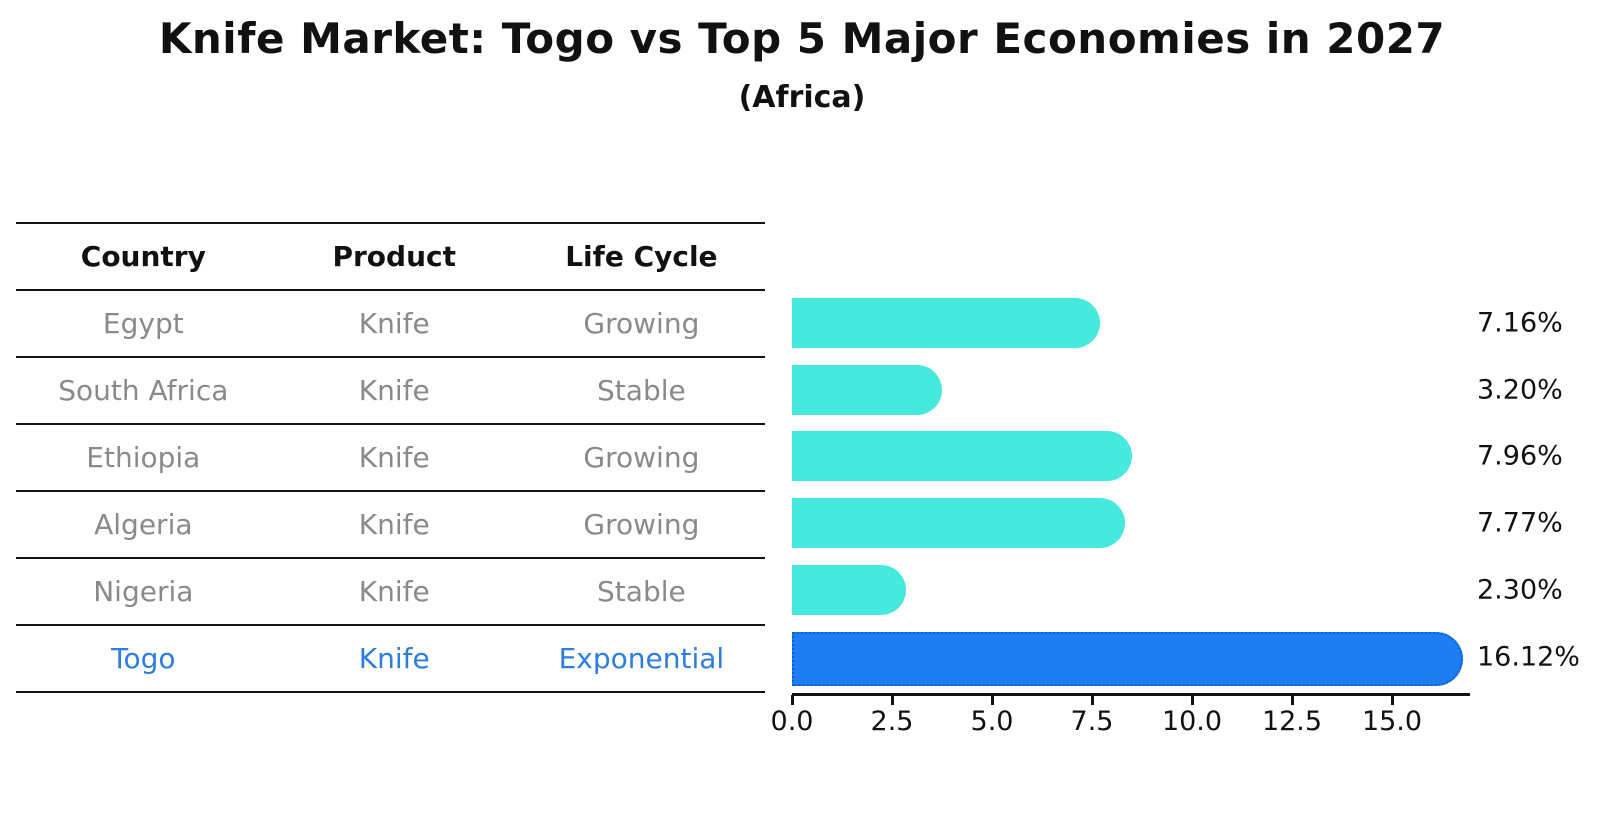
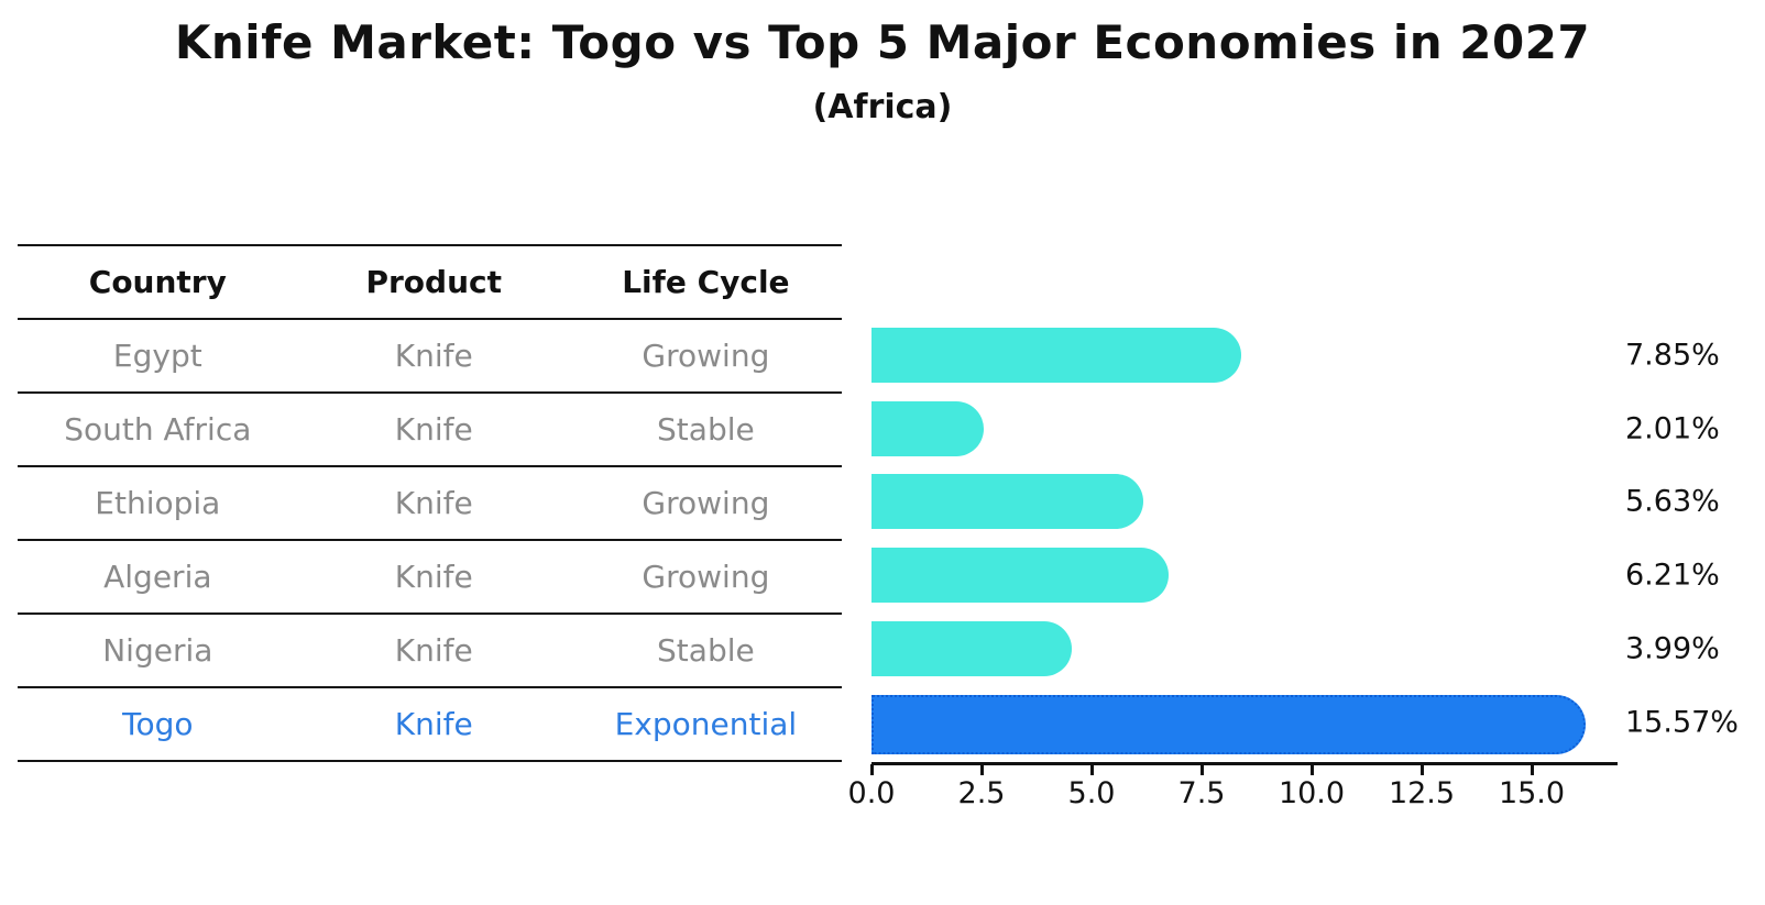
Egypt: 7.16% -> 7.85%
South Africa: 3.20% -> 2.01%
Ethiopia: 7.96% -> 5.63%
Algeria: 7.77% -> 6.21%
Nigeria: 2.30% -> 3.99%
Togo: 16.12% -> 15.57%
